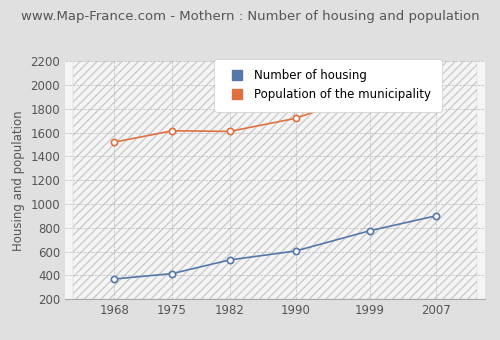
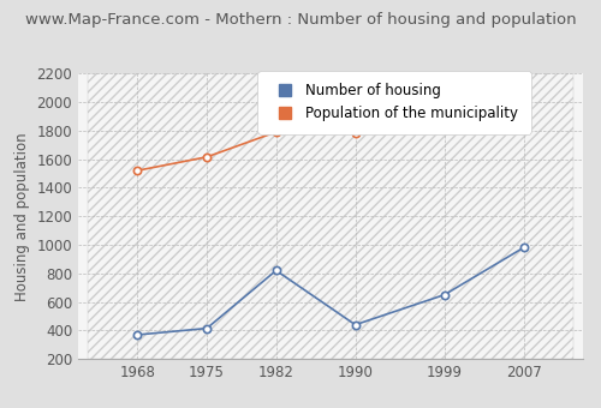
Number of housing/1982: 530 -> 820
Population of the municipality/1982: 1610 -> 1790
Number of housing/1990: 600 -> 440
Population of the municipality/1990: 1720 -> 1780
Number of housing/1999: 780 -> 650
Number of housing/2007: 900 -> 980
